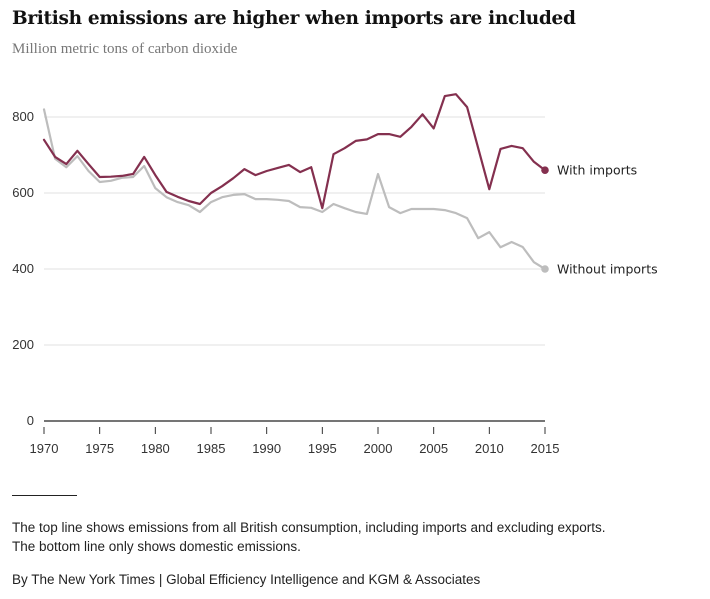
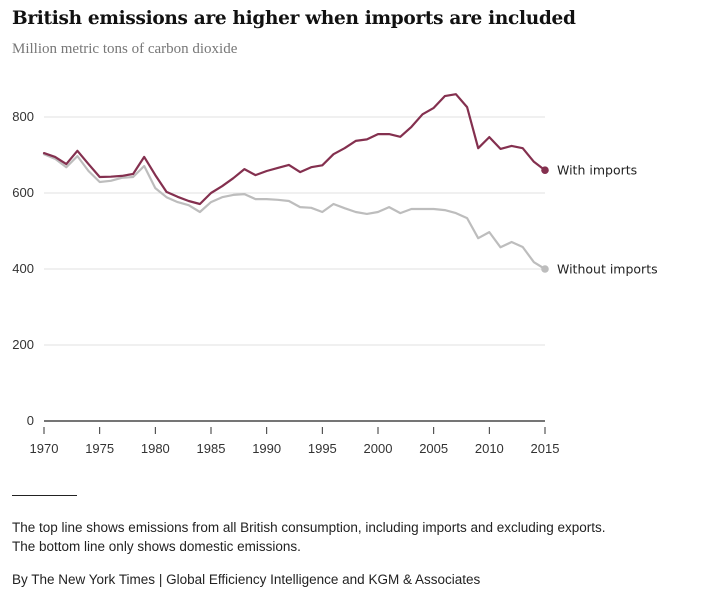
With imports/1970: 740 -> 700
Without imports/1970: 820 -> 700
With imports/1995: 560 -> 670
Without imports/2000: 650 -> 550
With imports/2005: 770 -> 820
With imports/2010: 610 -> 750
